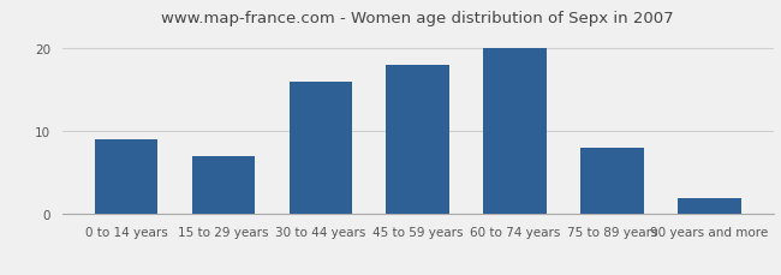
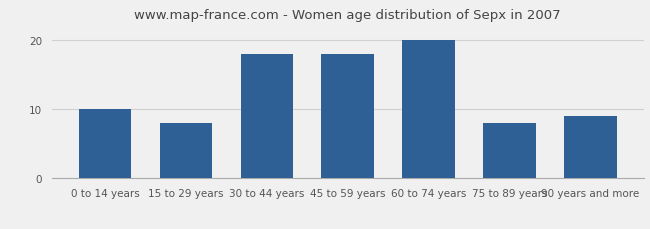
0 to 14 years: 9 -> 10
15 to 29 years: 7 -> 8
30 to 44 years: 16 -> 18
90 years and more: 2 -> 9
